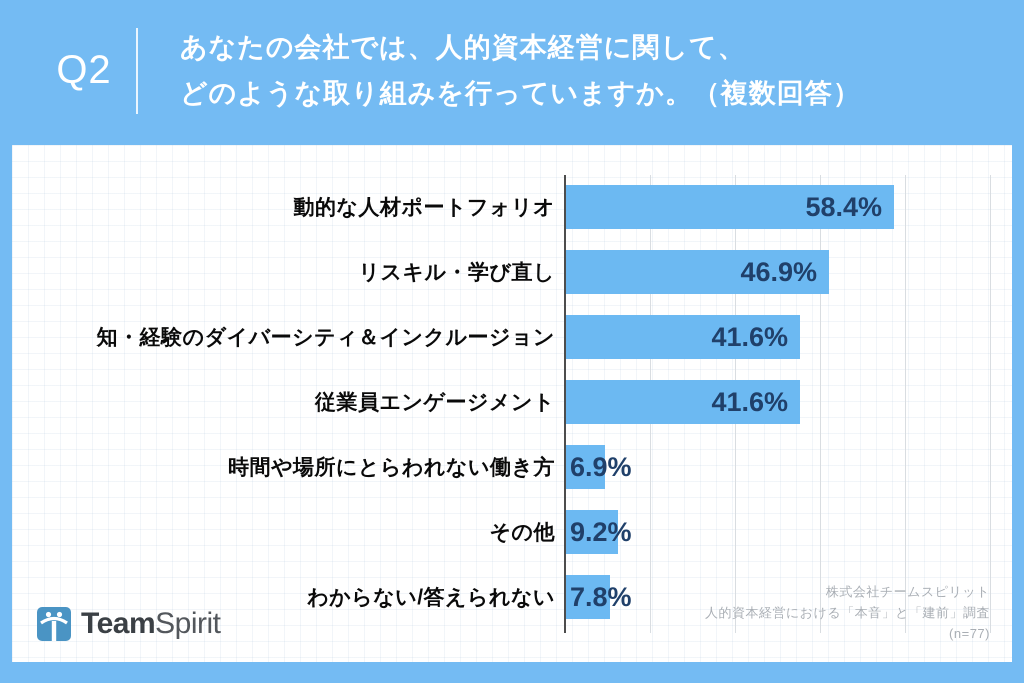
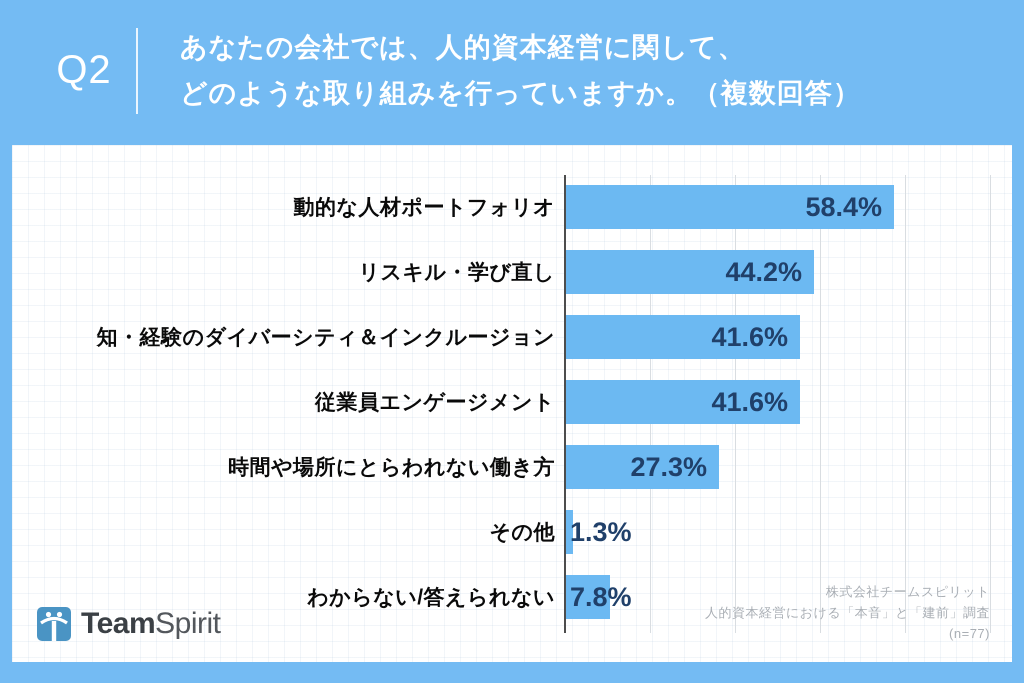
リスキル・学び直し: 46.9% -> 44.2%
時間や場所にとらわれない働き方: 6.9% -> 27.3%
その他: 9.2% -> 1.3%
